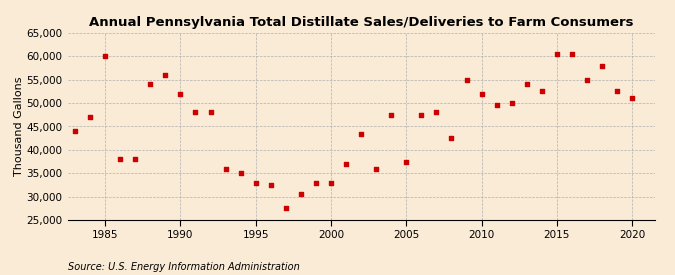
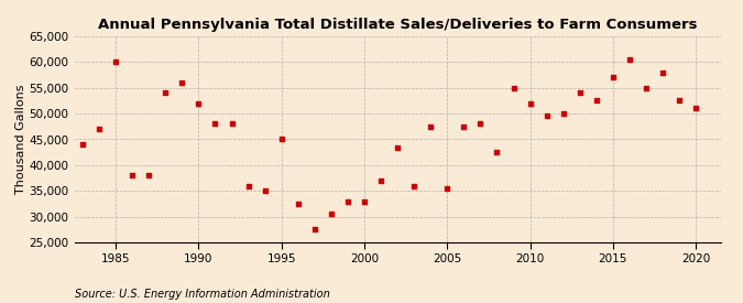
1995: 33,000 -> 45,000
2005: 37,500 -> 35,500
2015: 60,500 -> 57,000
